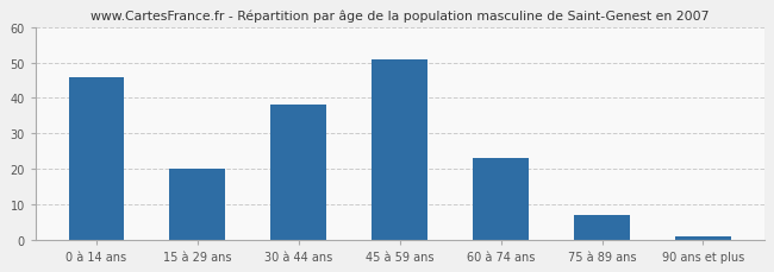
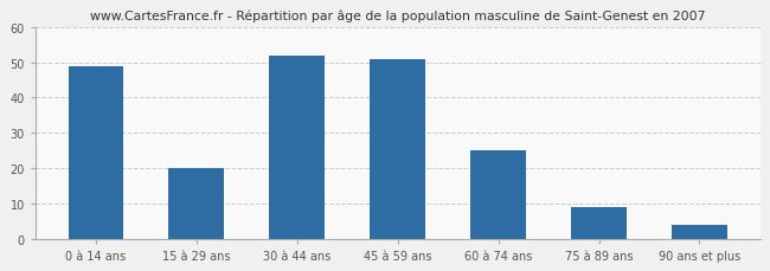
0 à 14 ans: 46 -> 49
30 à 44 ans: 38 -> 52
60 à 74 ans: 23 -> 25
75 à 89 ans: 7 -> 9
90 ans et plus: 1 -> 4
